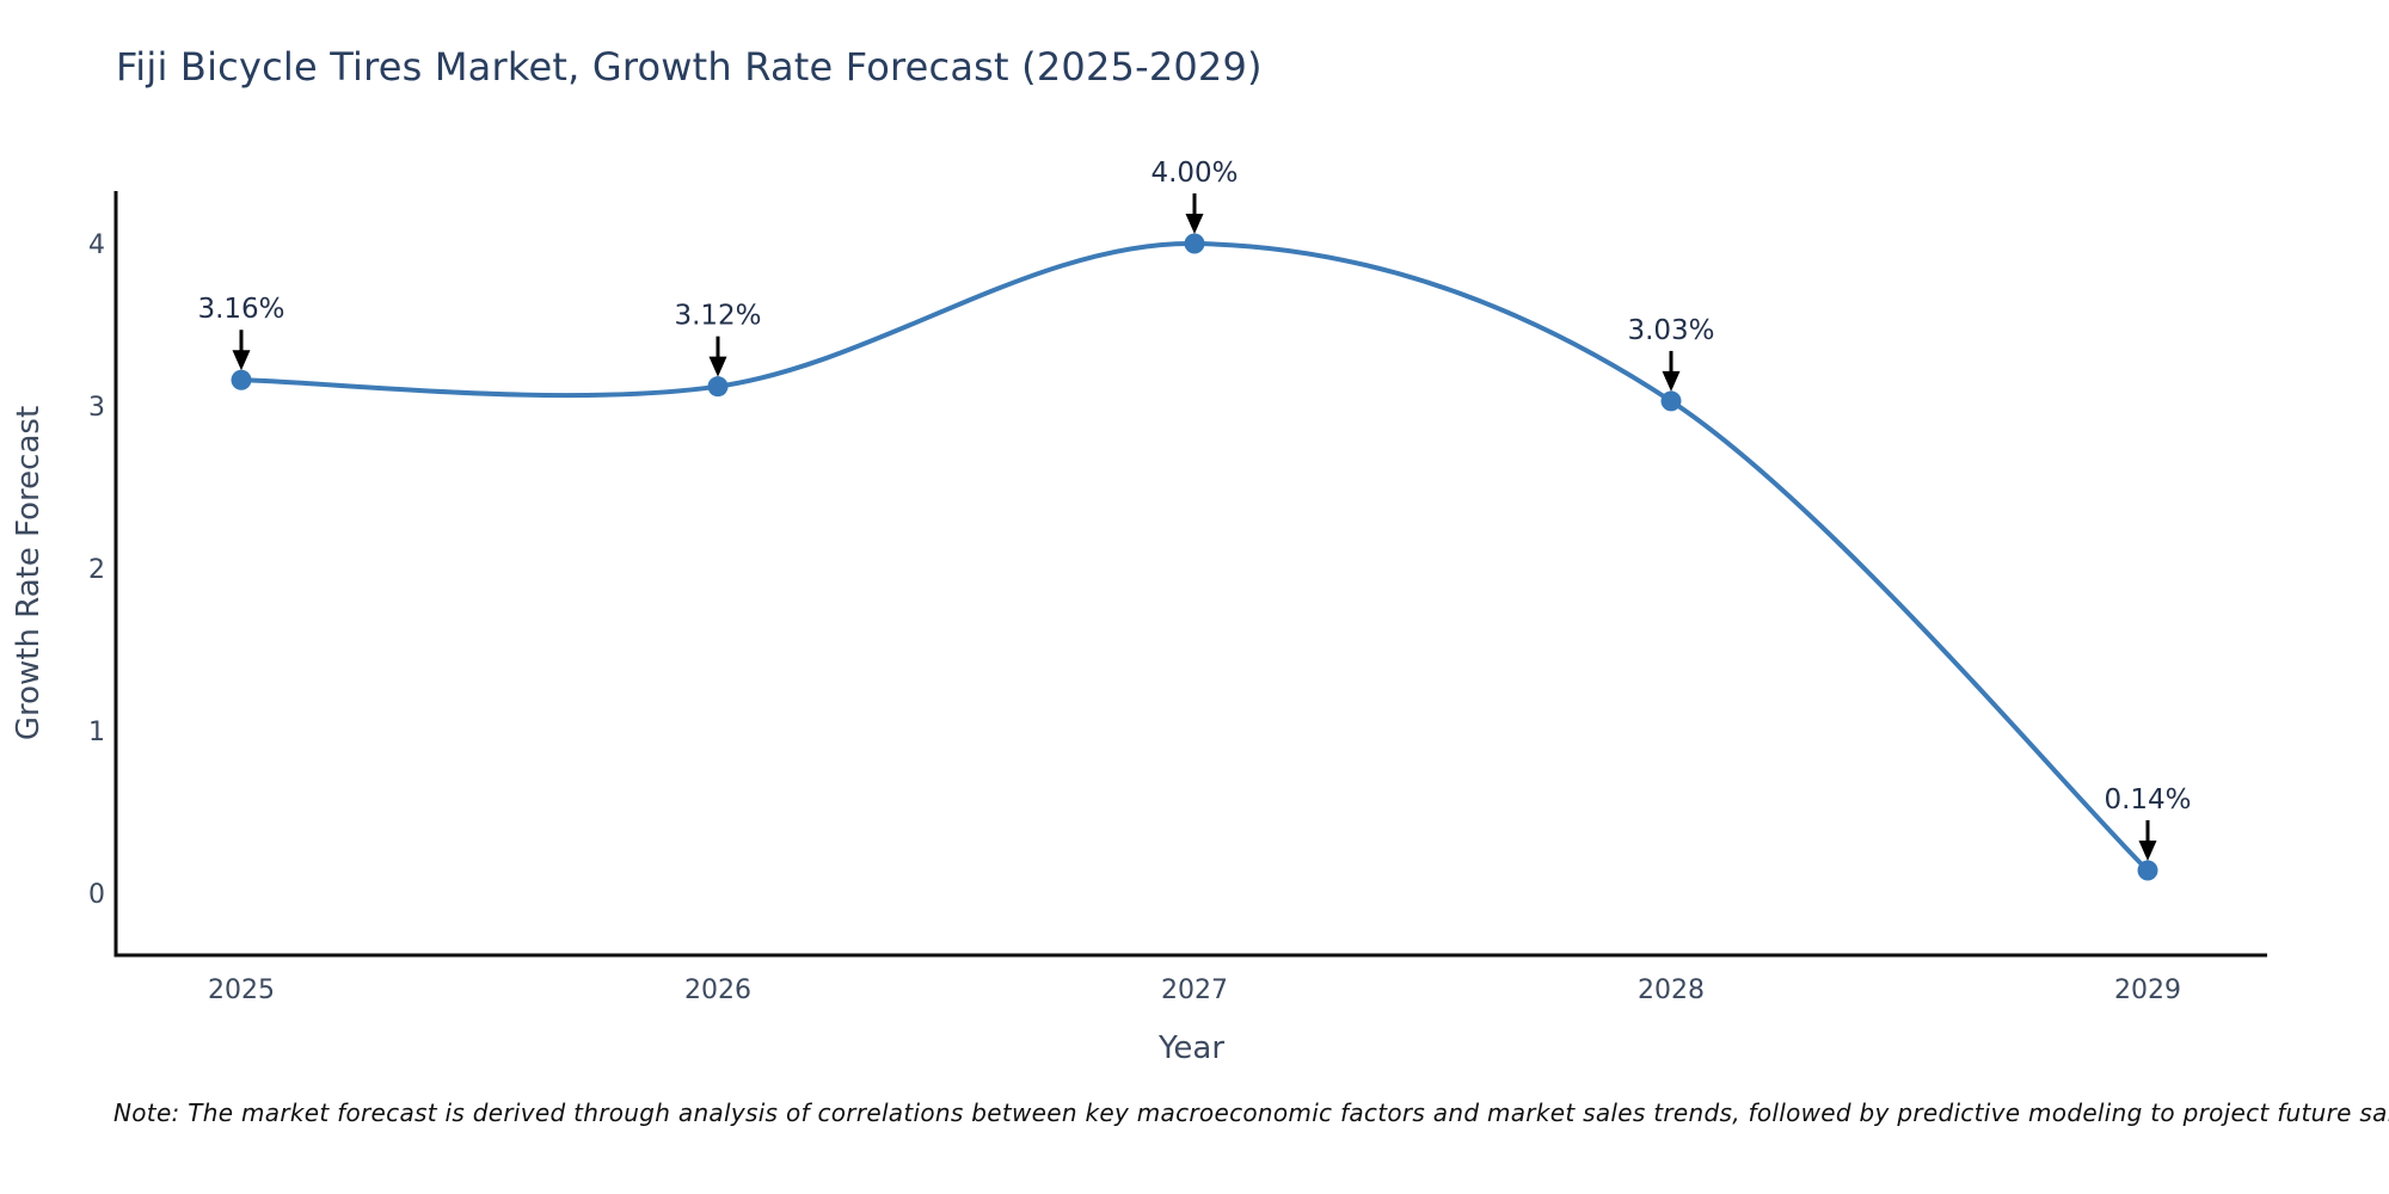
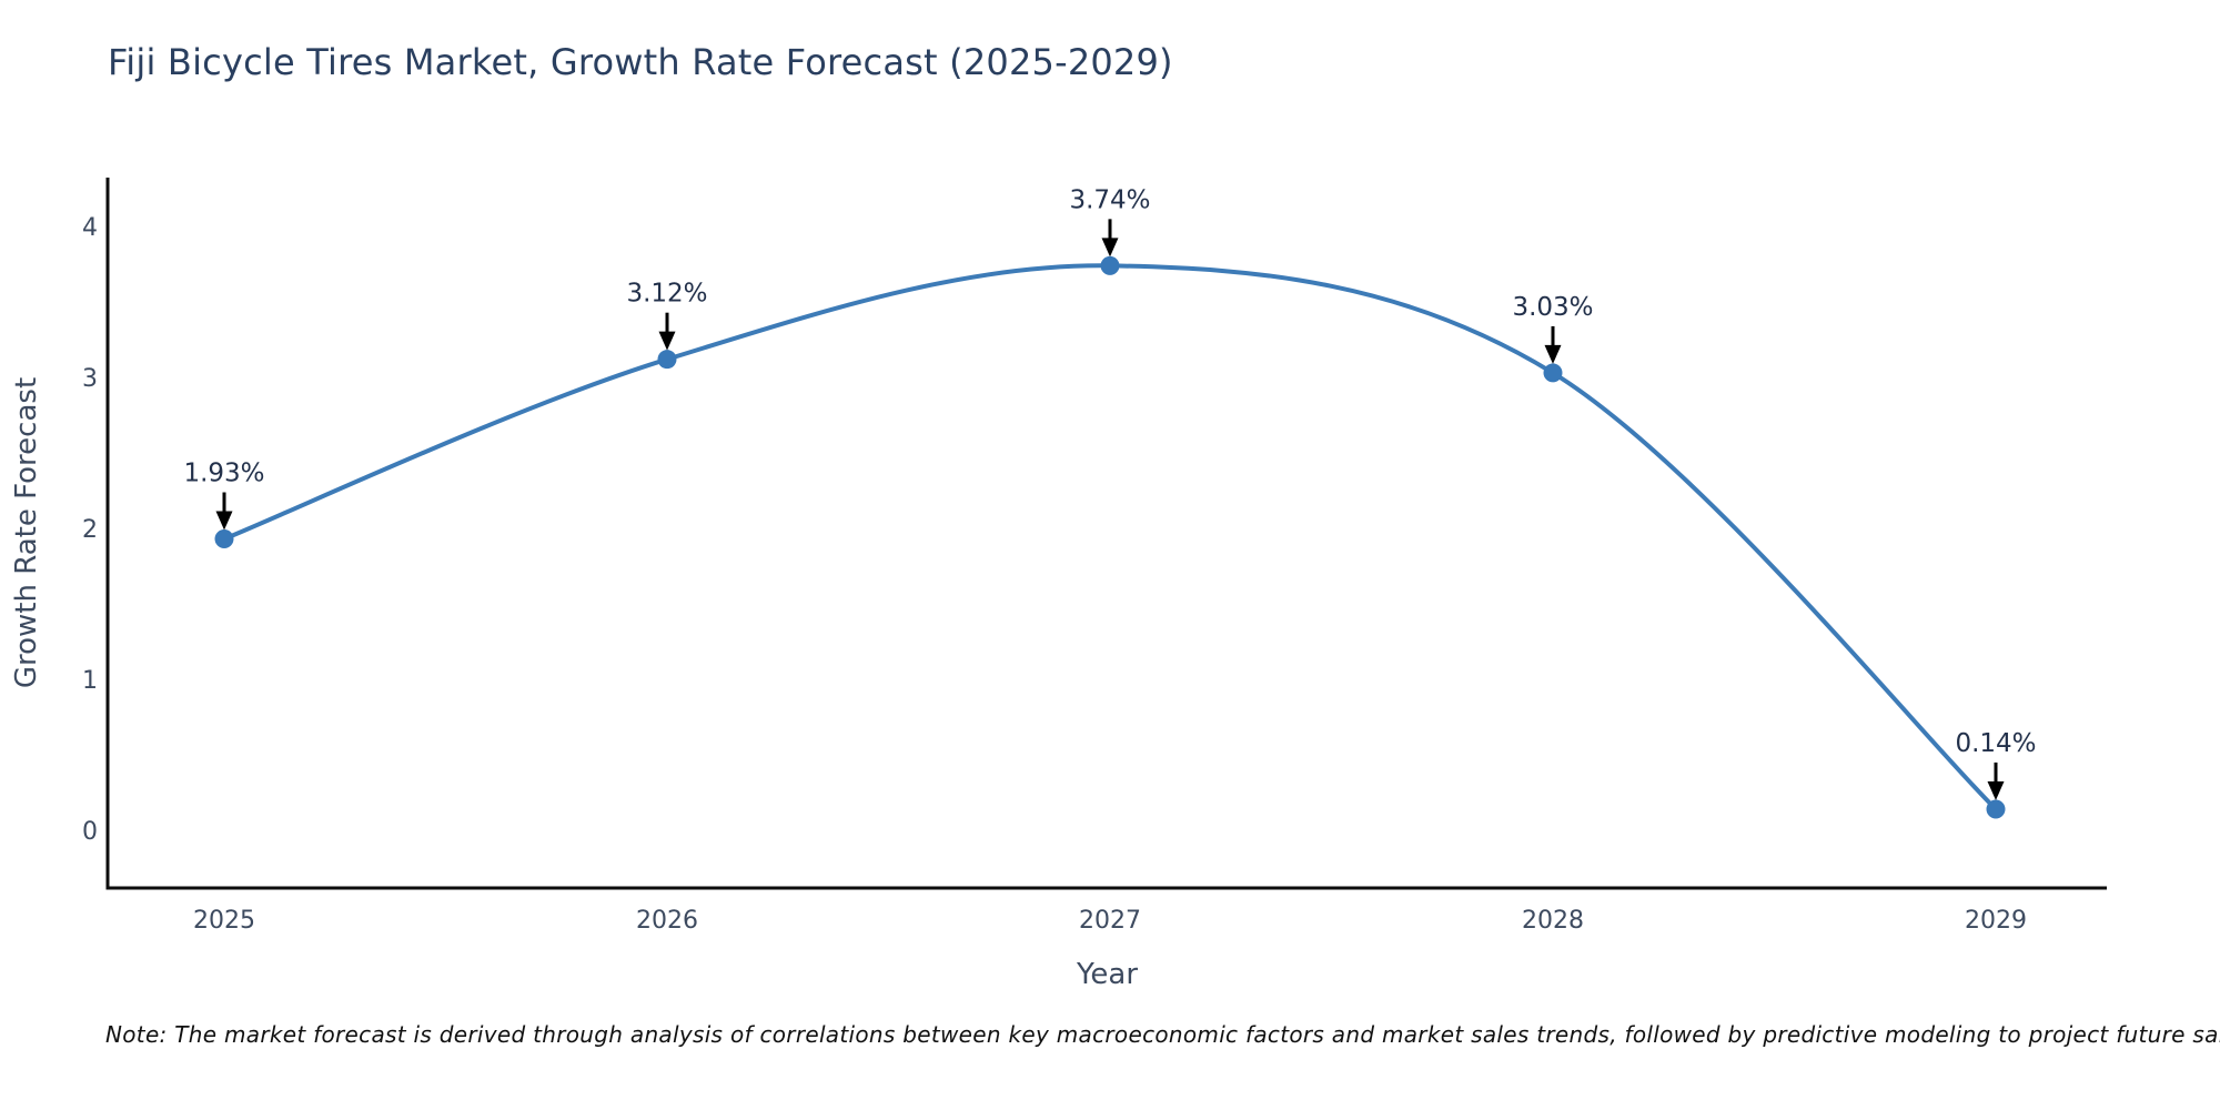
2025: 3.16% -> 1.93%
2027: 4.00% -> 3.74%
